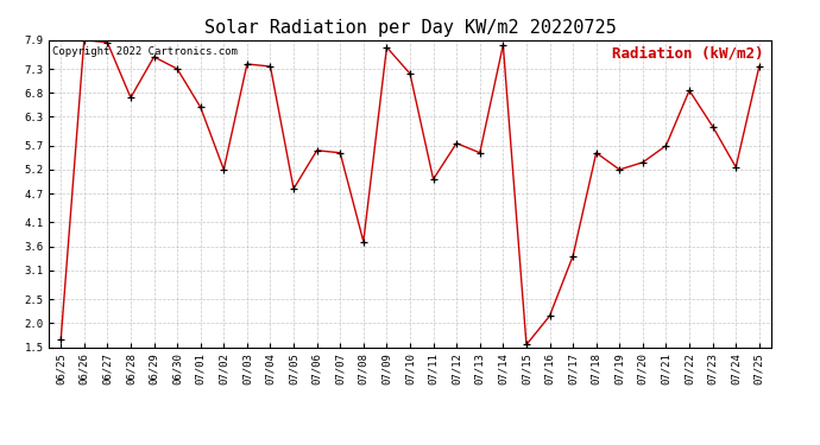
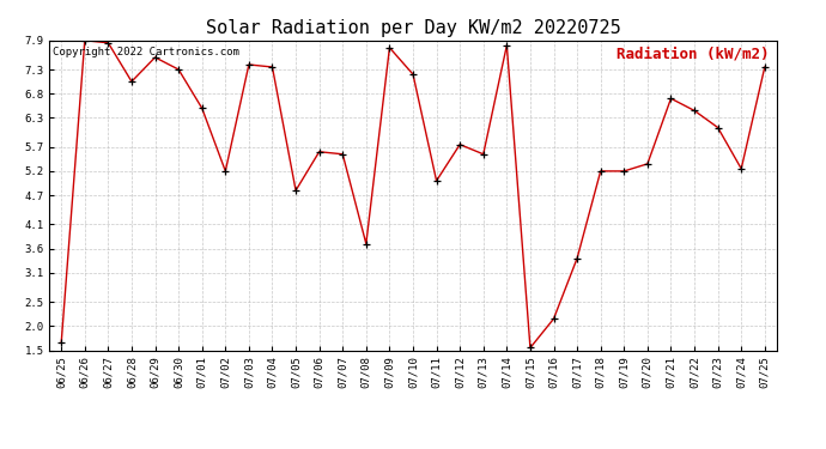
06/28: 6.70 -> 7.05
07/18: 5.55 -> 5.20
07/21: 5.70 -> 6.70
07/22: 6.85 -> 6.45
